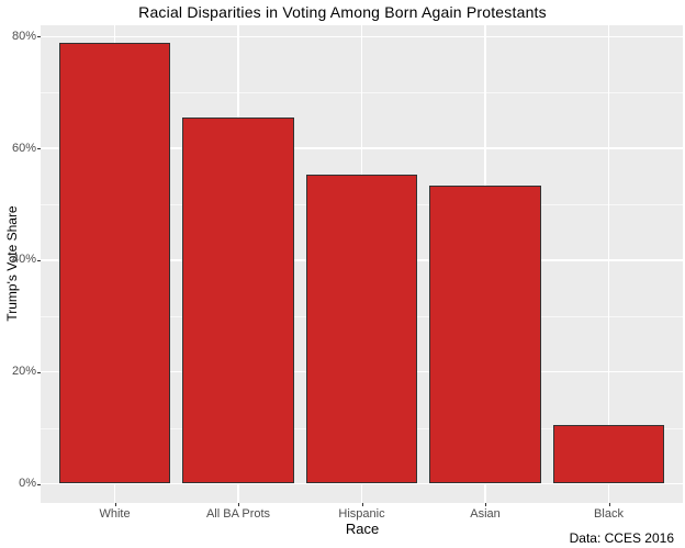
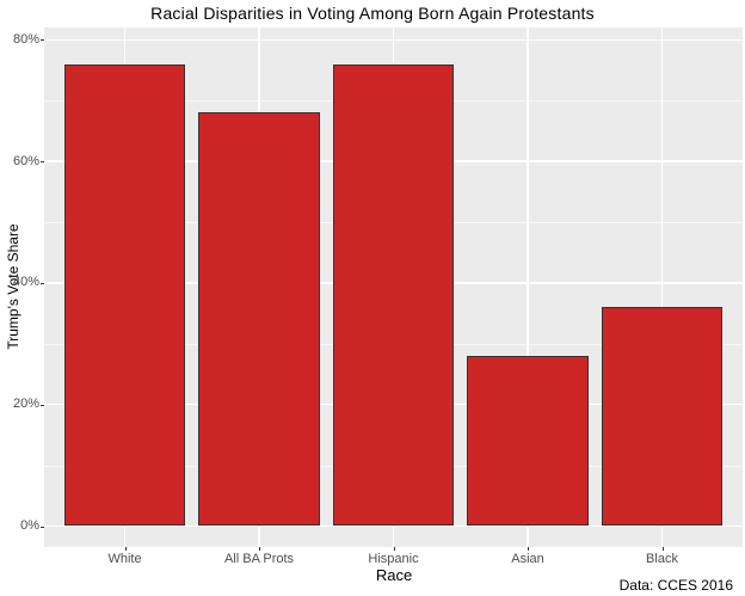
White: 79% -> 76%
All BA Prots: 66% -> 68%
Hispanic: 55% -> 76%
Asian: 53% -> 28%
Black: 10% -> 36%
